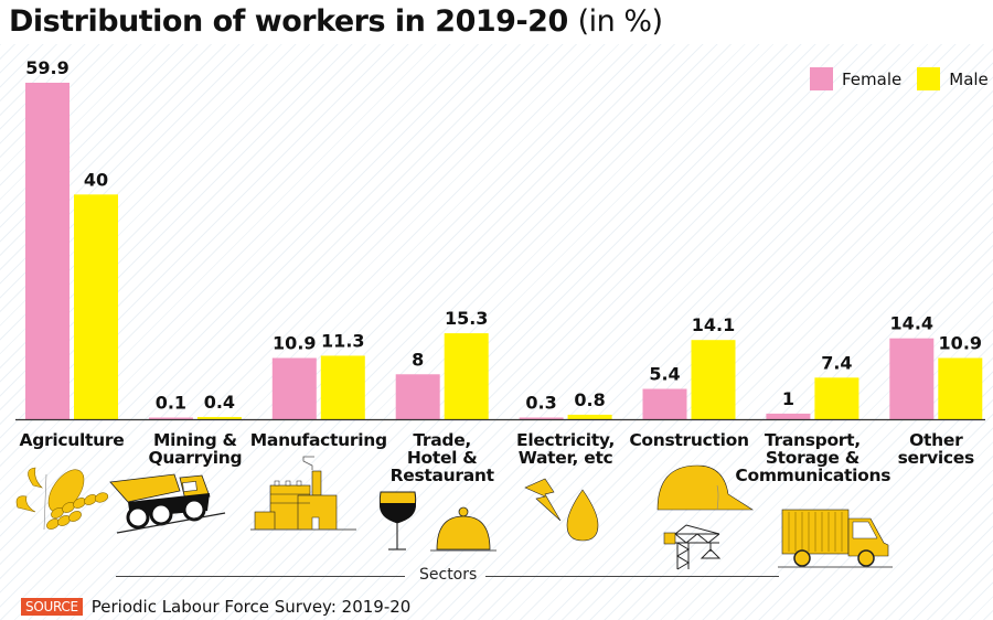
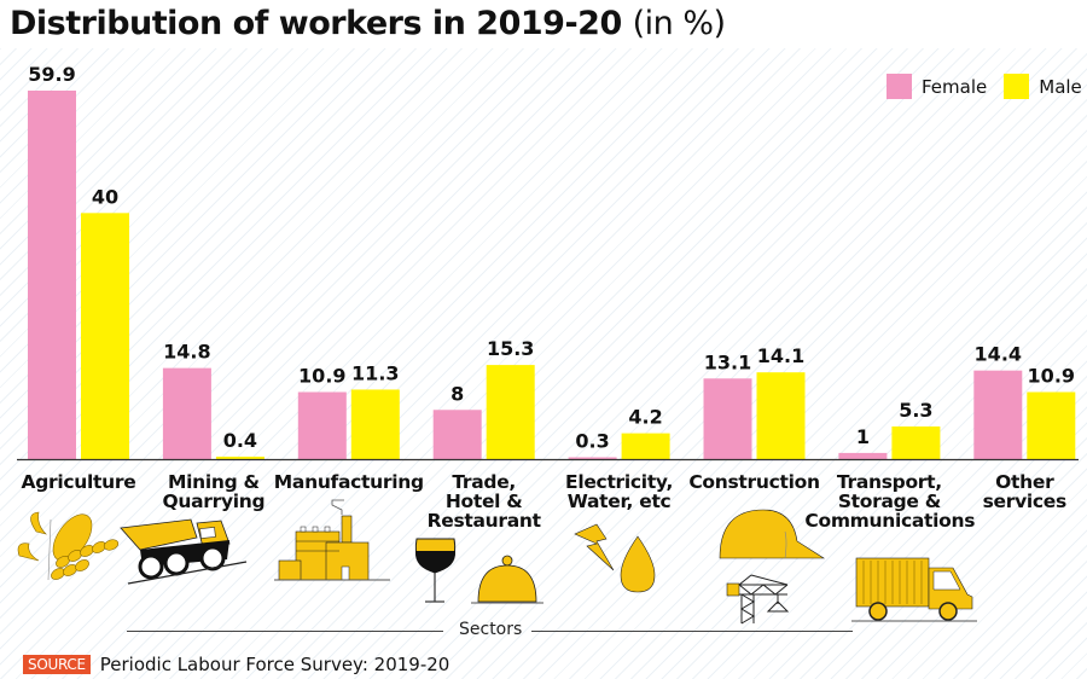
Female/Mining & Quarrying: 0.1 -> 14.8
Male/Electricity, Water, etc: 0.8 -> 4.2
Female/Construction: 5.4 -> 13.1
Male/Transport, Storage & Communications: 7.4 -> 5.3
